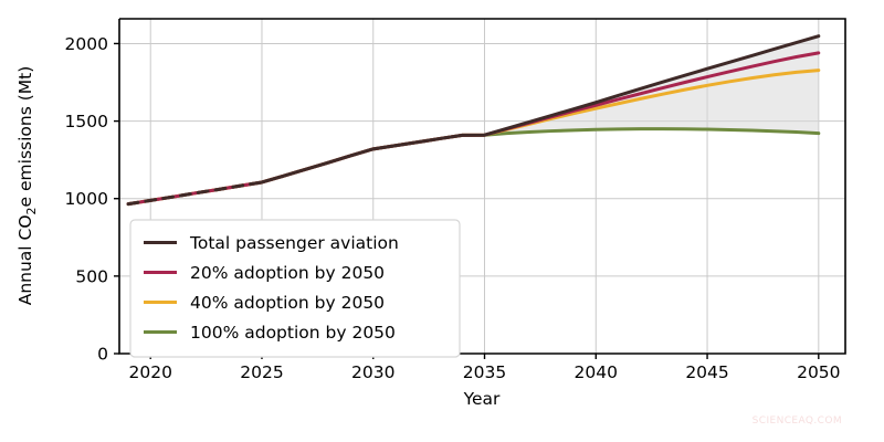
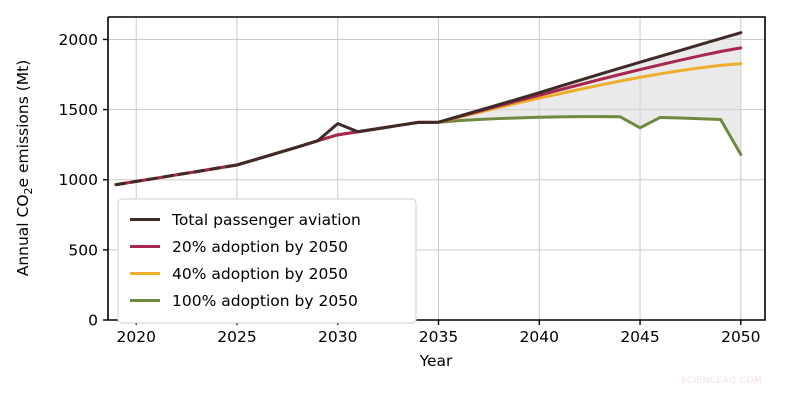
Total passenger aviation/2030: 1320 -> 1400
100% adoption by 2050/2045: 1450 -> 1370
100% adoption by 2050/2050: 1420 -> 1180
